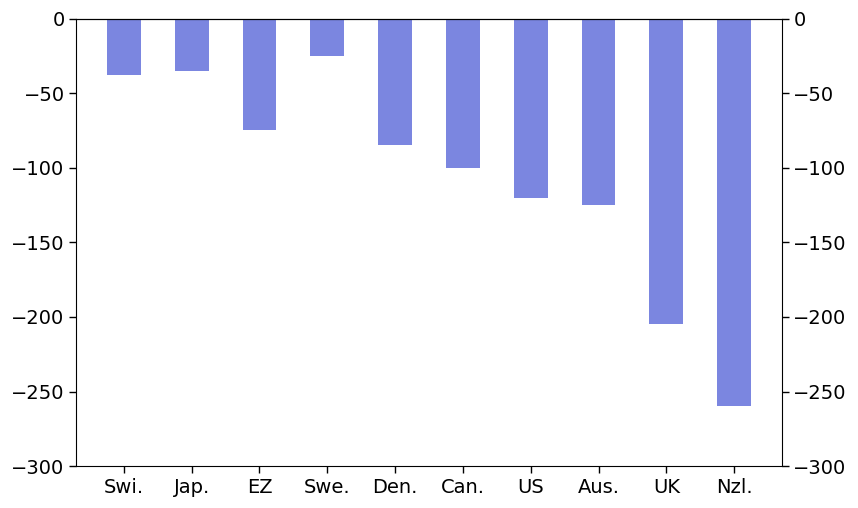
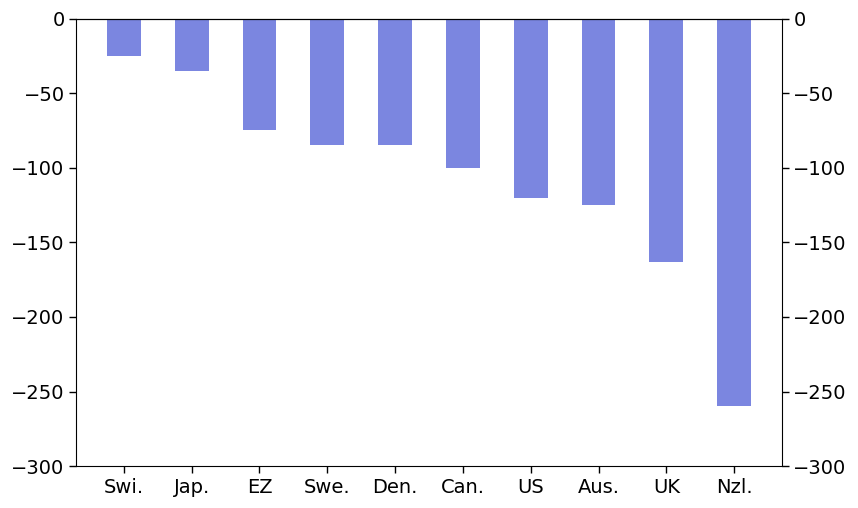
Swi.: -38 -> -25
Swe.: -25 -> -85
UK: -205 -> -163
